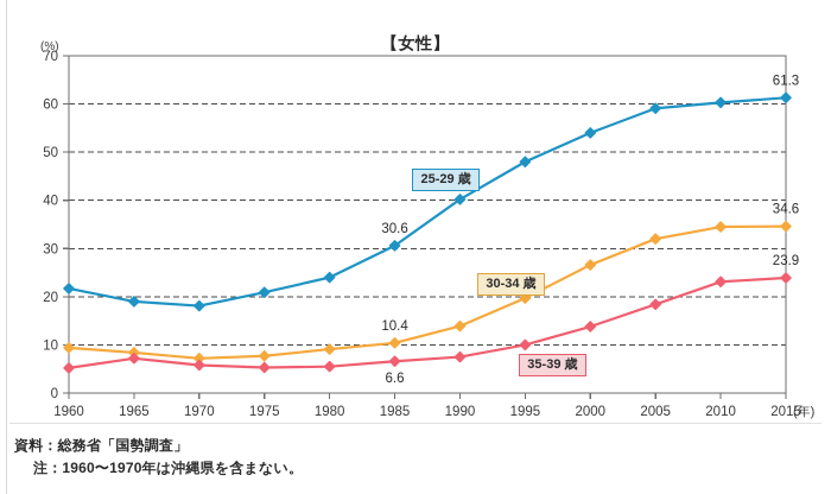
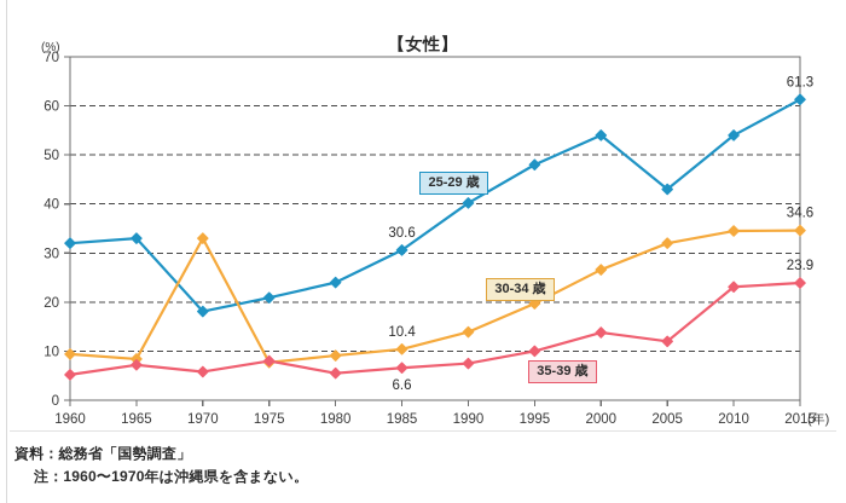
25-29歳/1960: 22 -> 32
25-29歳/1965: 19 -> 33
30-34歳/1970: 7 -> 33
35-39歳/1975: 5 -> 8
25-29歳/2005: 59 -> 43
35-39歳/2005: 18 -> 12
25-29歳/2010: 60 -> 54
